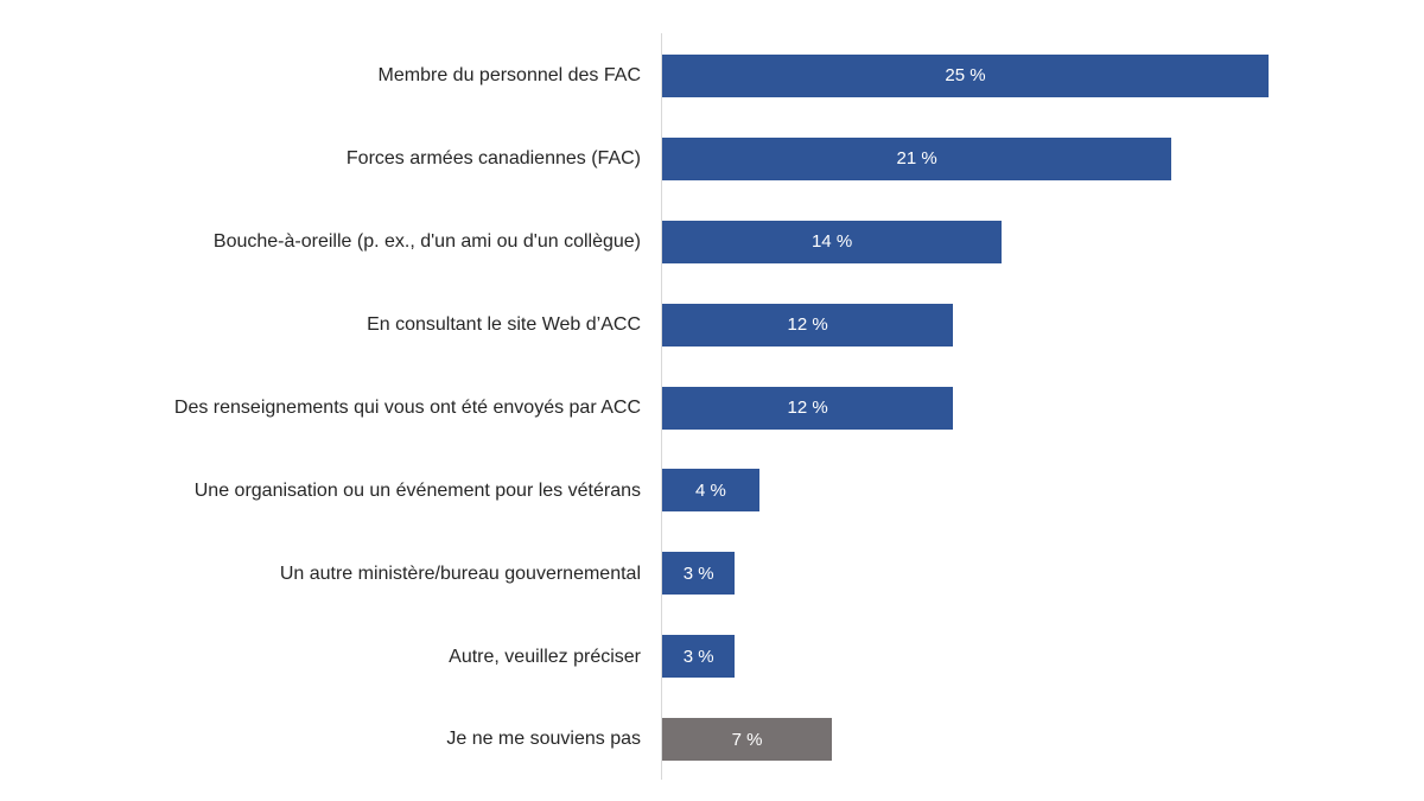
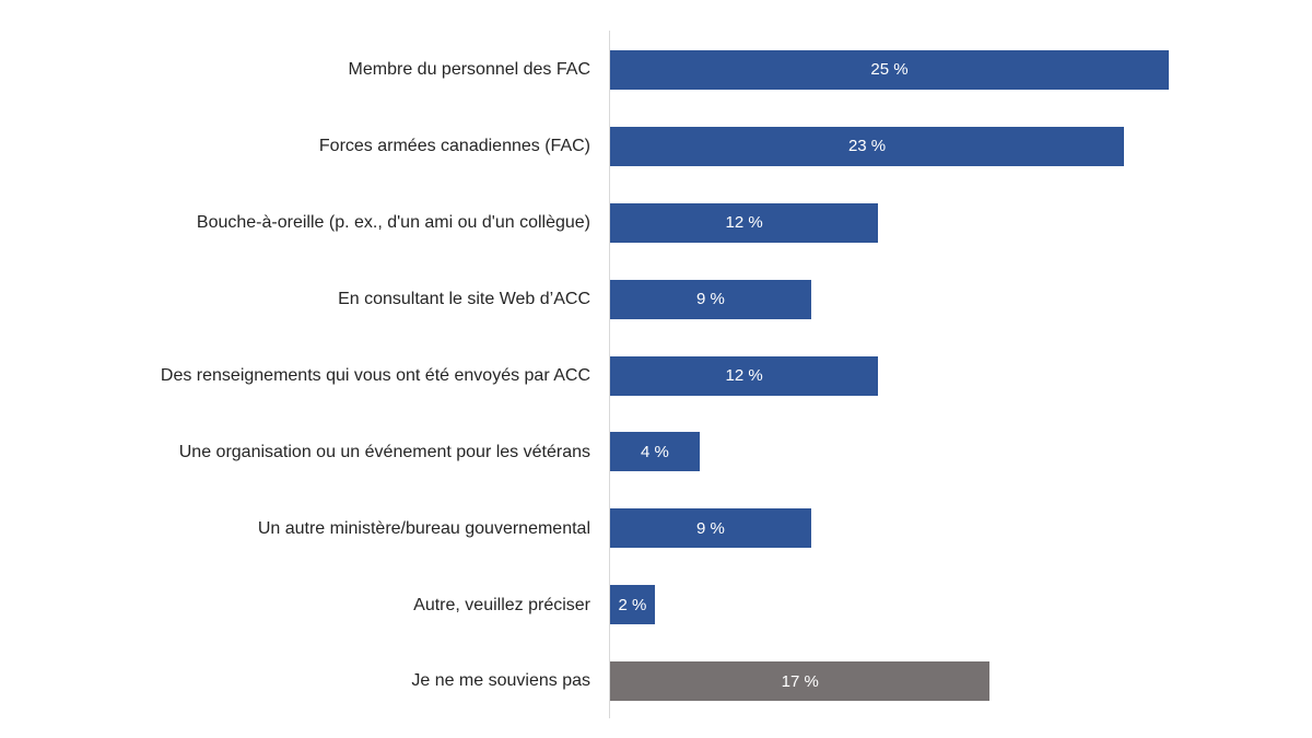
Forces armées canadiennes (FAC): 21 -> 23
Bouche-à-oreille (p. ex., d'un ami ou d'un collègue): 14 -> 12
En consultant le site Web d’ACC: 12 -> 9
Un autre ministère/bureau gouvernemental: 3 -> 9
Autre, veuillez préciser: 3 -> 2
Je ne me souviens pas: 7 -> 17
